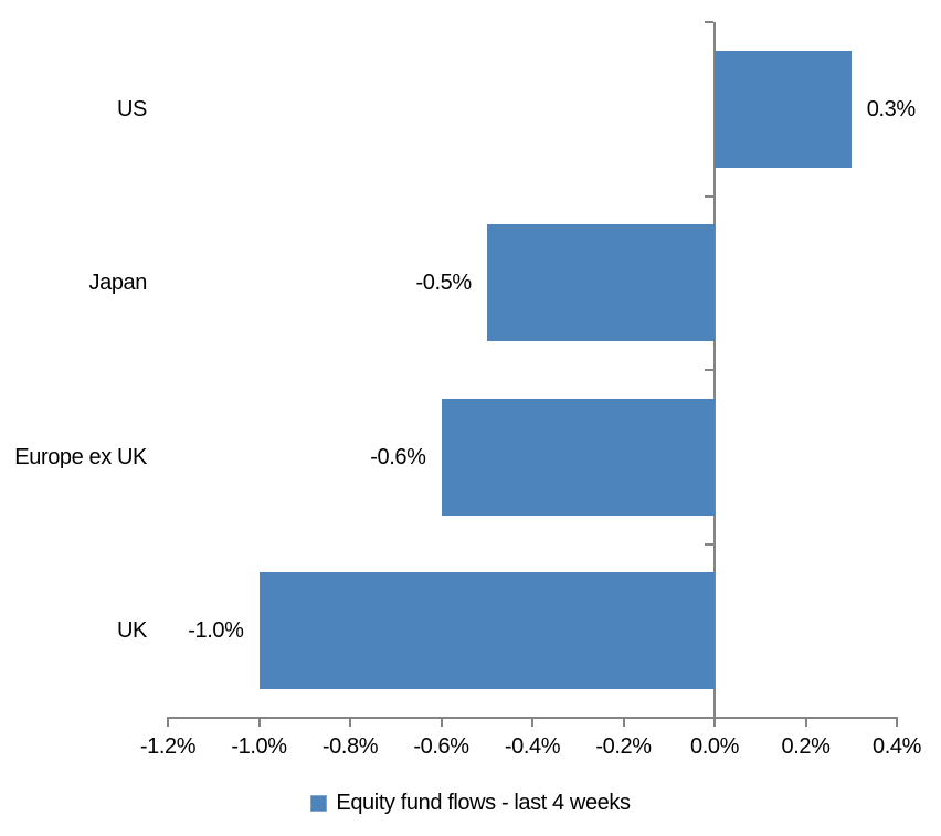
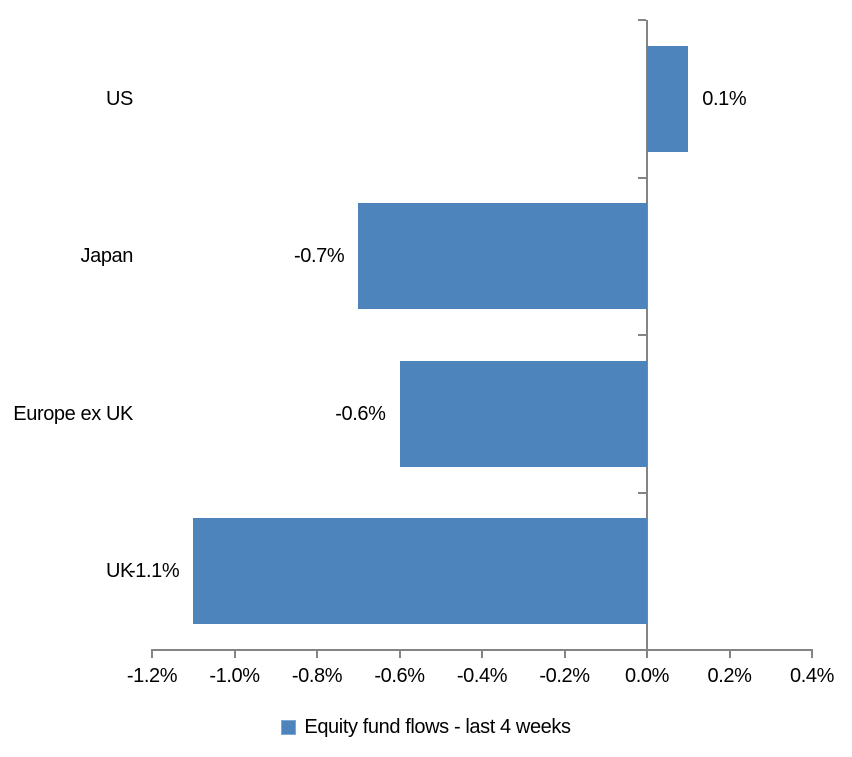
US: 0.3% -> 0.1%
Japan: -0.5% -> -0.7%
UK: -1.0% -> -1.1%
